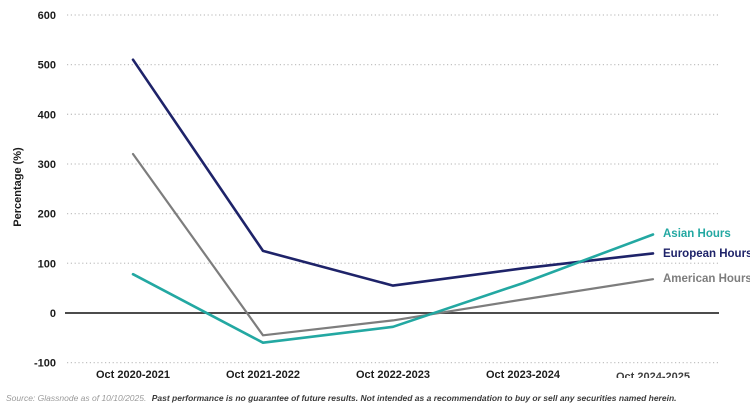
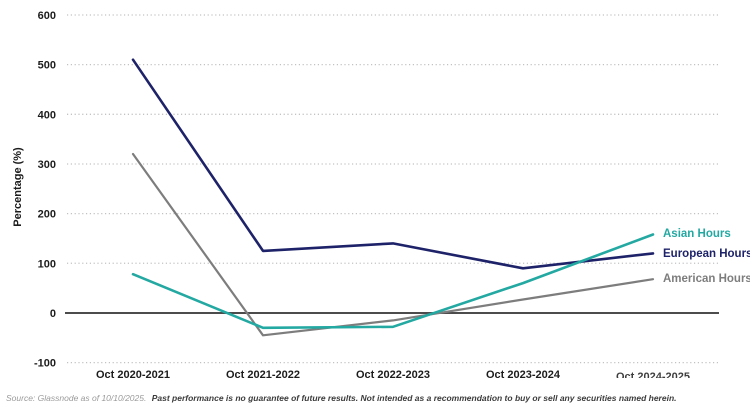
Asian Hours/Oct 2021-2022: -60 -> -30
European Hours/Oct 2022-2023: 60 -> 140
